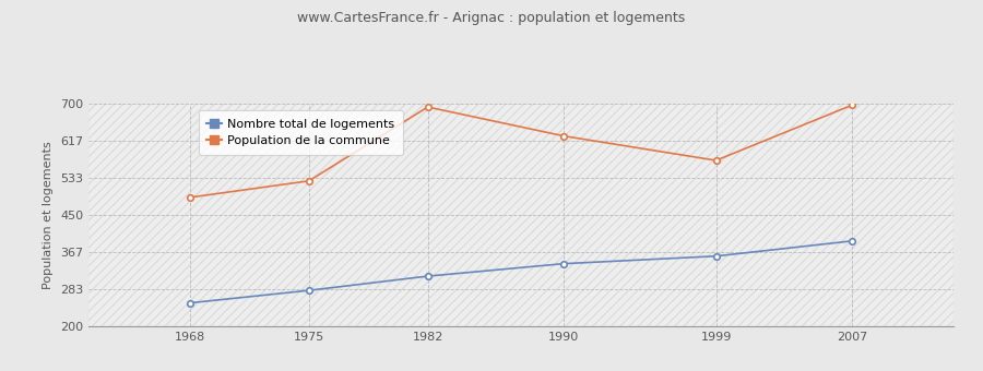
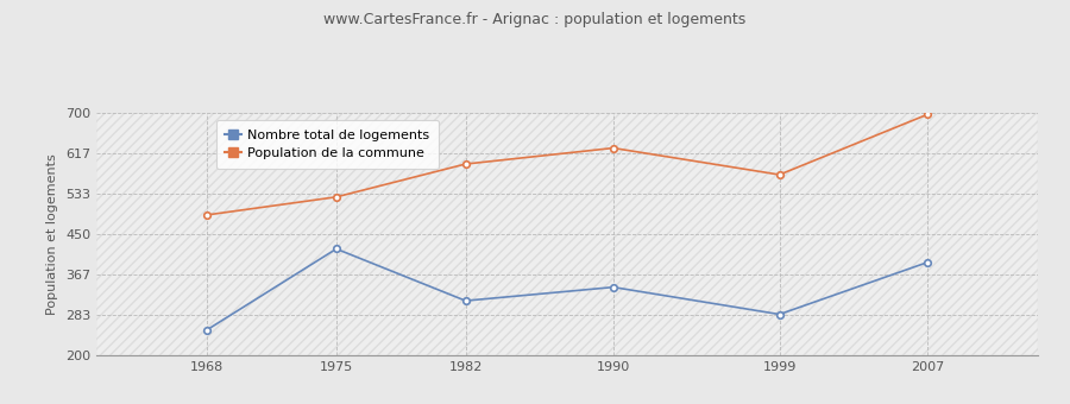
Nombre total de logements/1975: 281 -> 420
Population de la commune/1982: 693 -> 595
Nombre total de logements/1999: 358 -> 285
